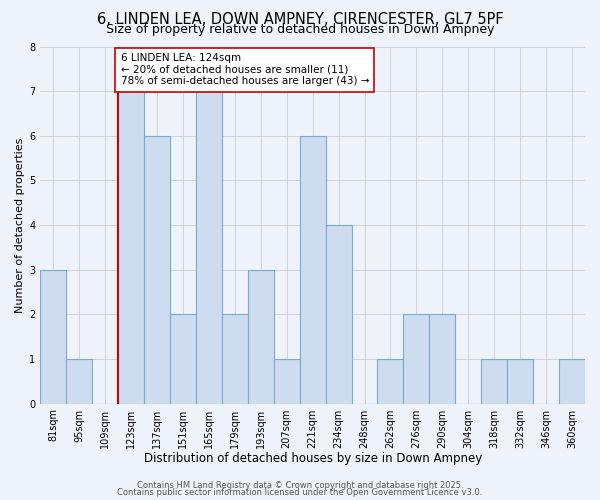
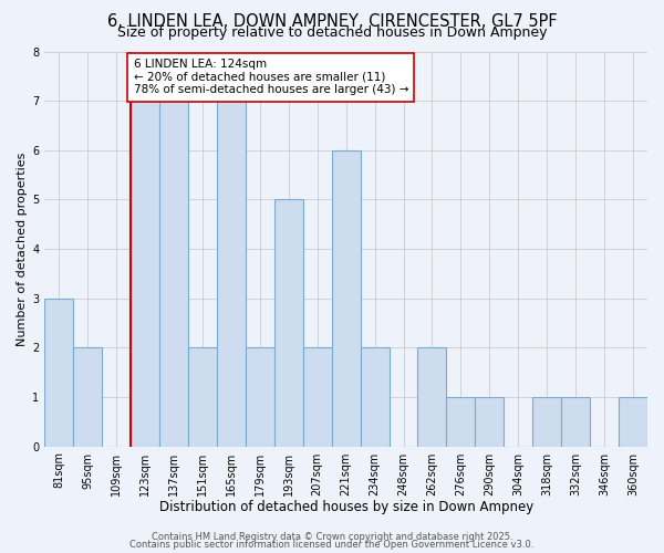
95sqm: 1 -> 2
137sqm: 6 -> 7
193sqm: 3 -> 5
207sqm: 1 -> 2
234sqm: 4 -> 2
262sqm: 1 -> 2
276sqm: 2 -> 1
290sqm: 2 -> 1
